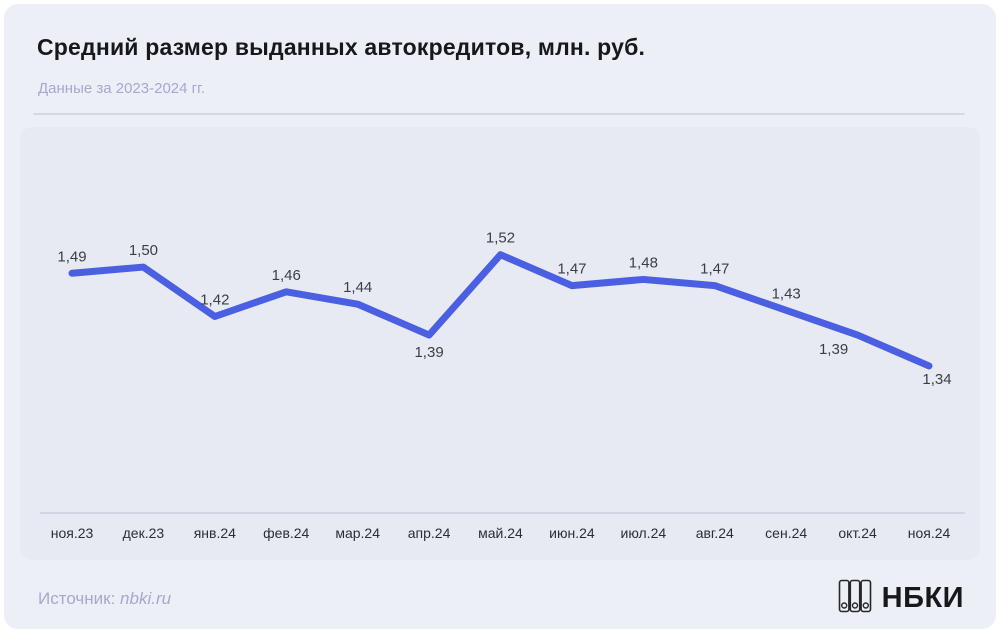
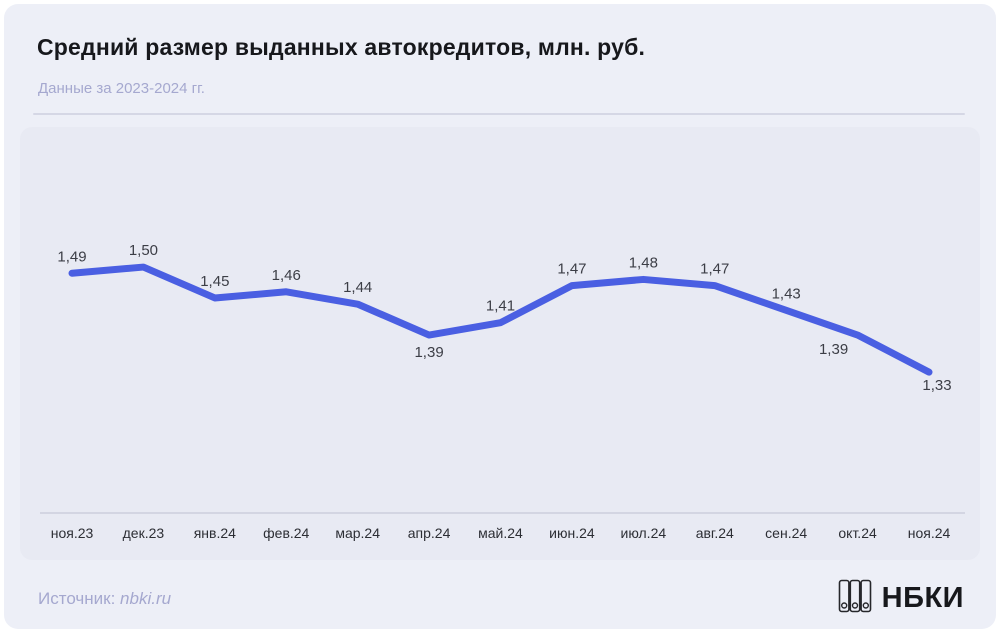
янв.24: 1,42 -> 1,45
май.24: 1,52 -> 1,41
ноя.24: 1,34 -> 1,33
